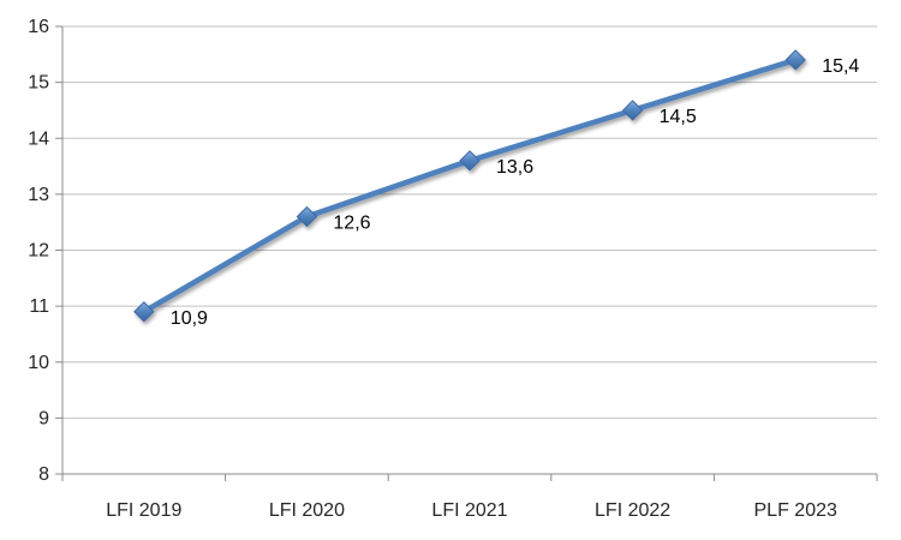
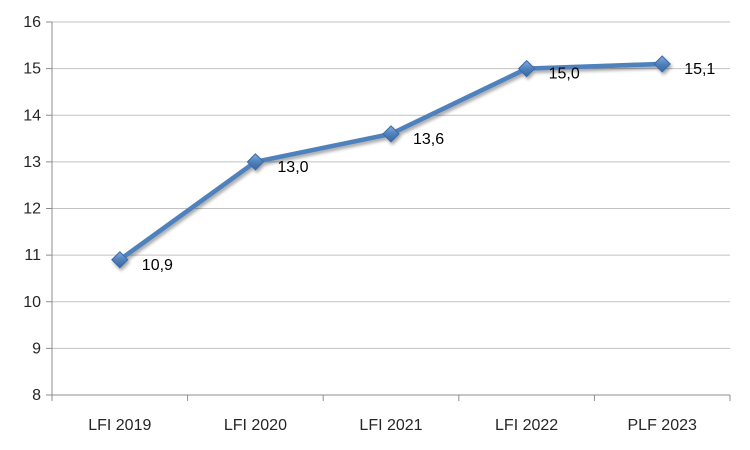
LFI 2020: 12,6 -> 13,0
LFI 2022: 14,5 -> 15,0
PLF 2023: 15,4 -> 15,1
